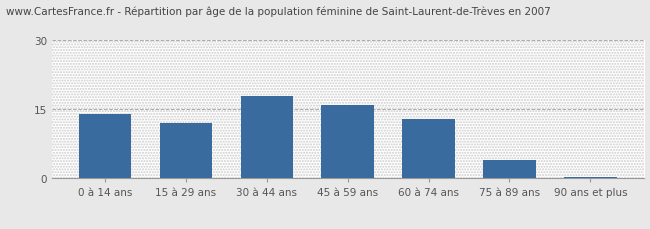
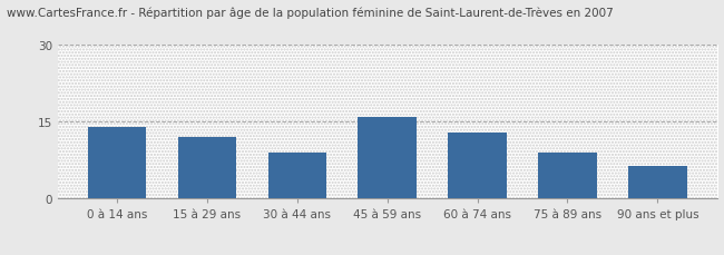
30 à 44 ans: 18.0 -> 9.0
75 à 89 ans: 4.0 -> 9.0
90 ans et plus: 0.3 -> 6.5
